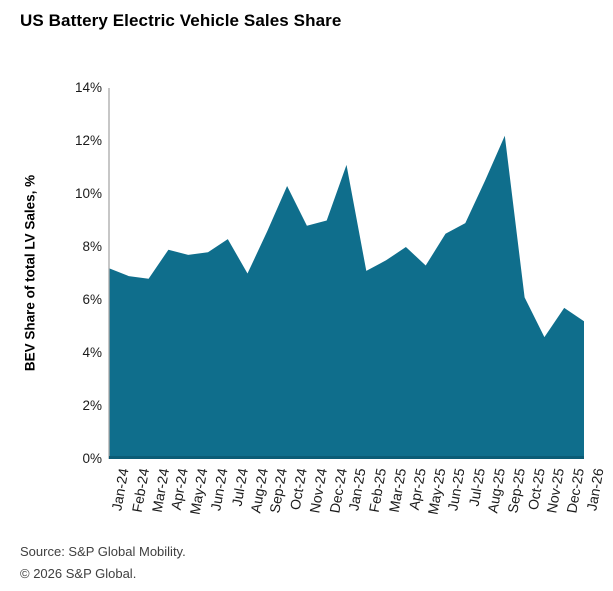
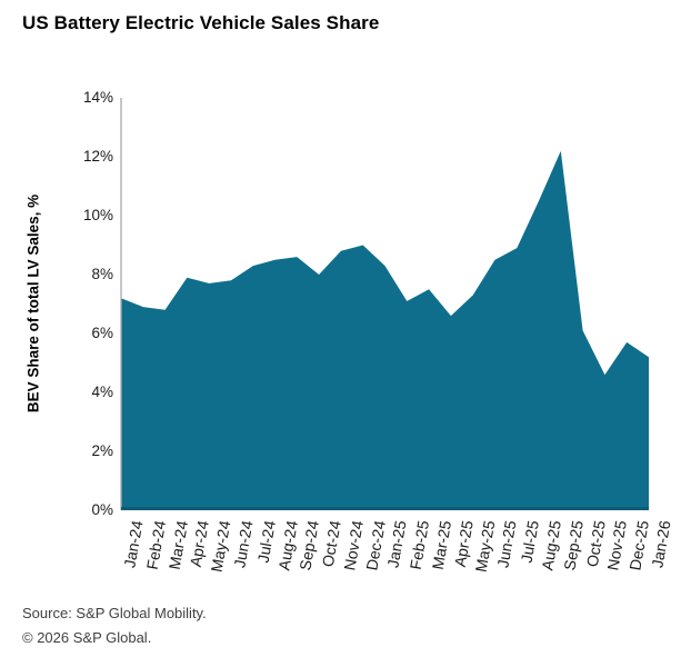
Aug-24: 7.0% -> 8.5%
Oct-24: 10.3% -> 8.0%
Jan-25: 11.1% -> 8.3%
Apr-25: 8.0% -> 6.6%
